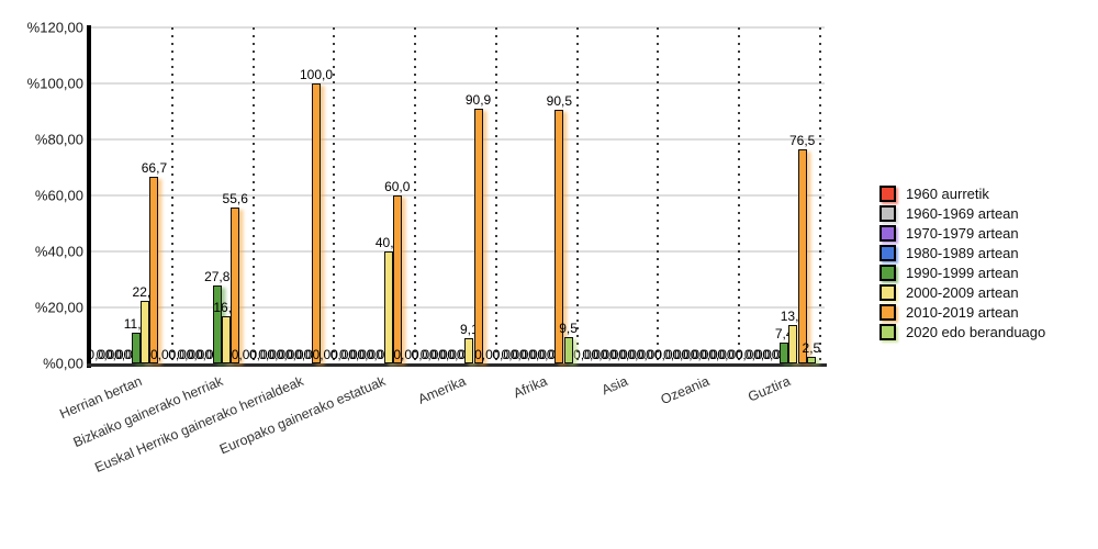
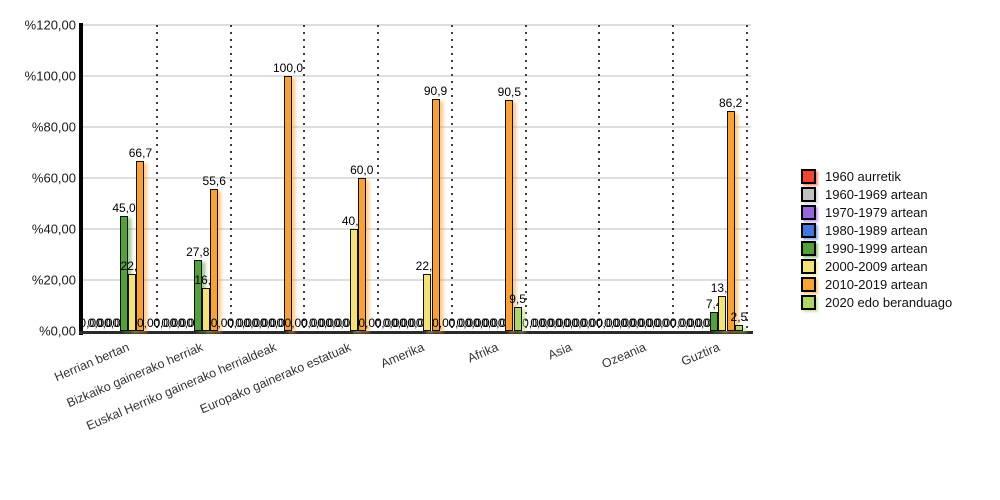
1990-1999 artean/Herrian bertan: 11,1 -> 45,0
2000-2009 artean/Amerika: 9,1 -> 22,3
2010-2019 artean/Guztira: 76,5 -> 86,2
